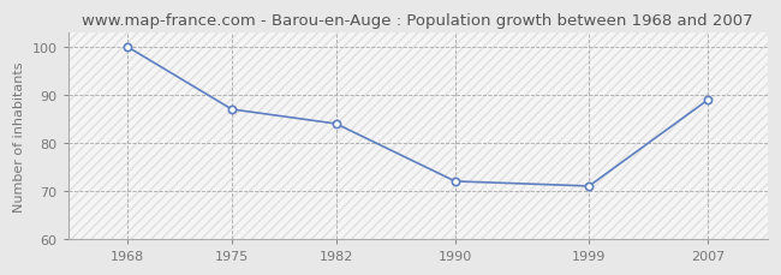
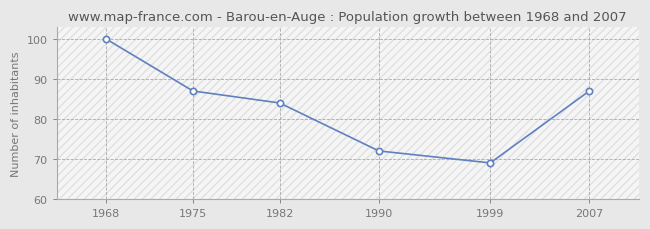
1999: 71 -> 69
2007: 89 -> 87
